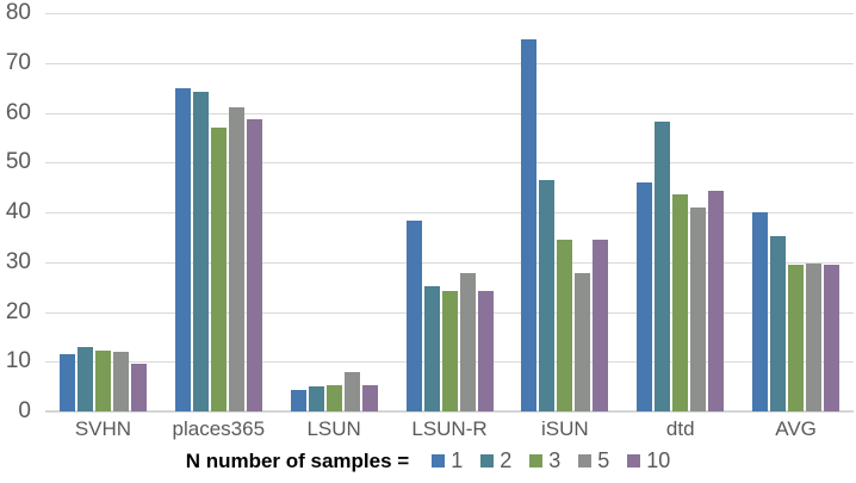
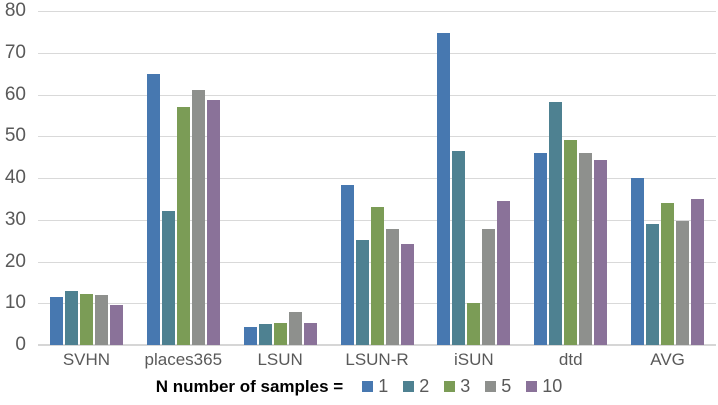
2/places365: 64 -> 32
3/LSUN-R: 24 -> 33
3/iSUN: 34 -> 10
3/dtd: 44 -> 49
5/dtd: 41 -> 46
2/AVG: 35 -> 29
3/AVG: 29 -> 34
10/AVG: 30 -> 35
